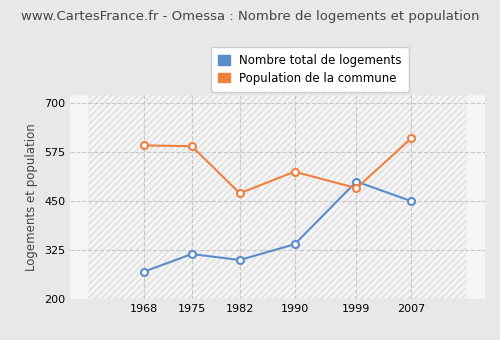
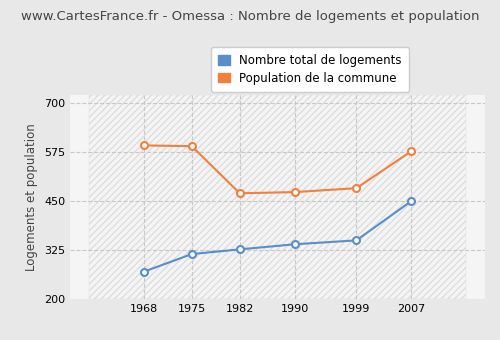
Nombre total de logements/1982: 300 -> 327
Population de la commune/1990: 525 -> 473
Nombre total de logements/1999: 500 -> 350
Population de la commune/2007: 610 -> 577
